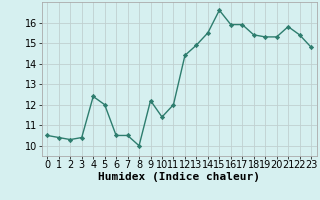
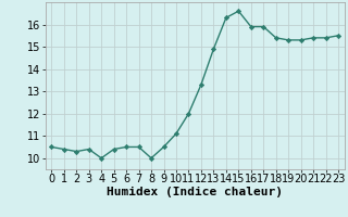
4: 12.4 -> 10.0
5: 12.0 -> 10.4
9: 12.2 -> 10.5
10: 11.4 -> 11.1
12: 14.4 -> 13.3
14: 15.5 -> 16.3
21: 15.8 -> 15.4
23: 14.8 -> 15.5
